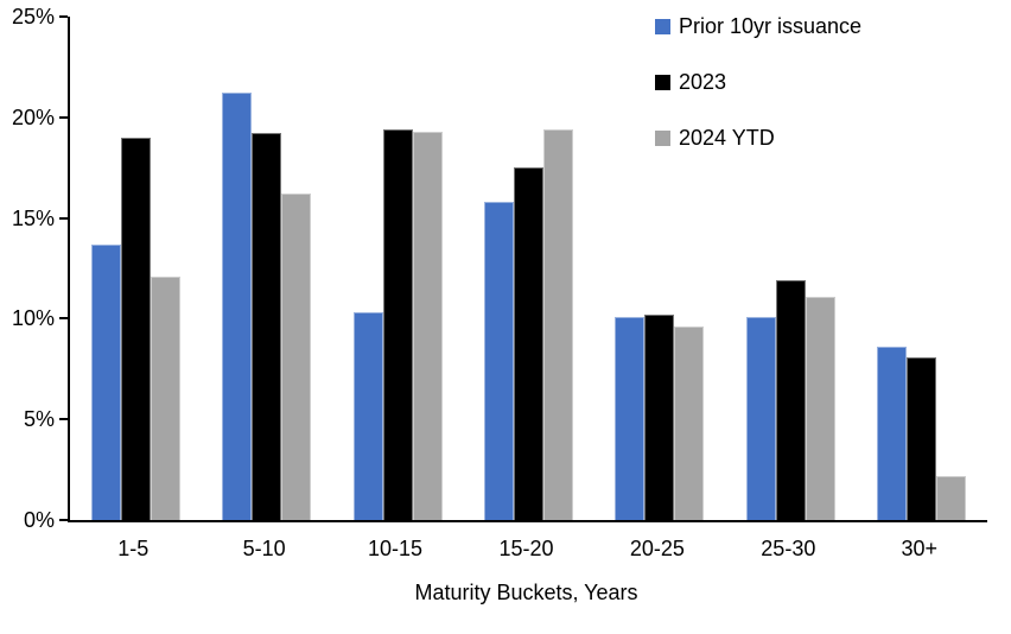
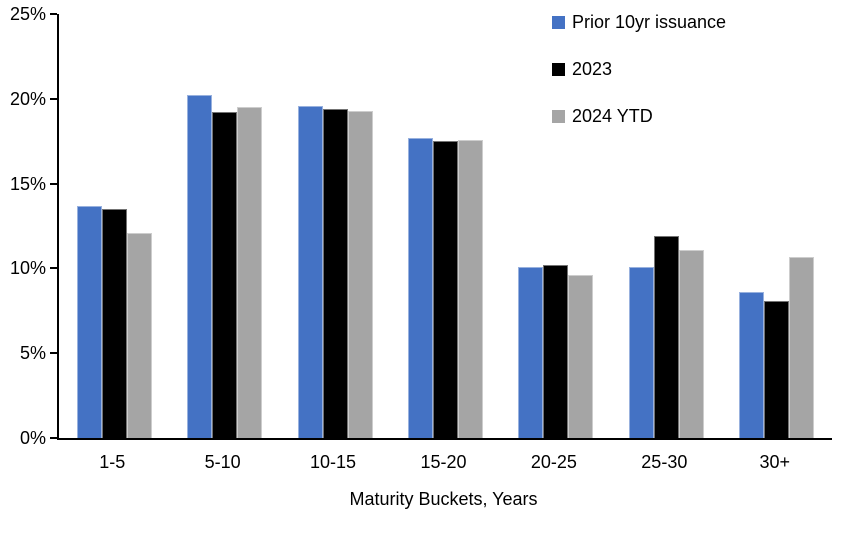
2023/1-5: 19.0% -> 13.5%
Prior 10yr issuance/5-10: 21.2% -> 20.2%
2024 YTD/5-10: 16.2% -> 19.5%
Prior 10yr issuance/10-15: 10.3% -> 19.6%
Prior 10yr issuance/15-20: 15.8% -> 17.7%
2024 YTD/15-20: 19.4% -> 17.6%
2024 YTD/30+: 2.2% -> 10.7%
